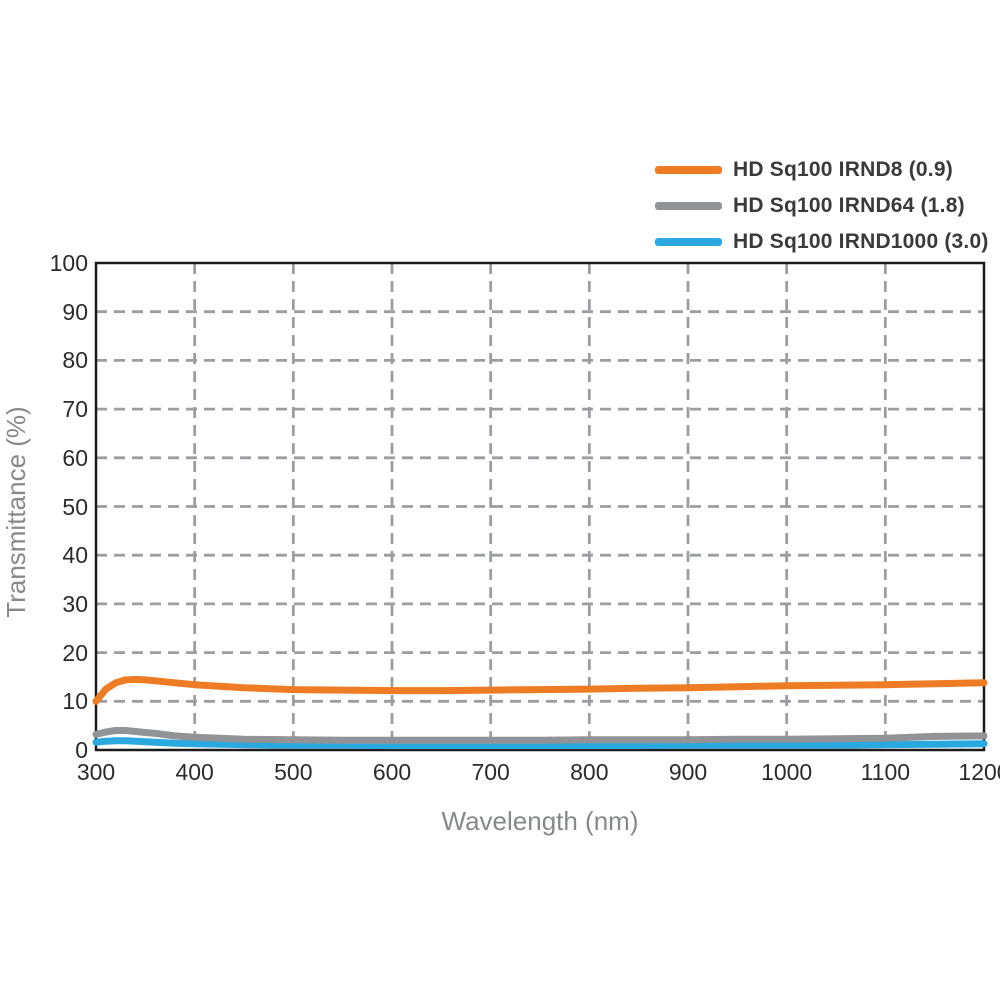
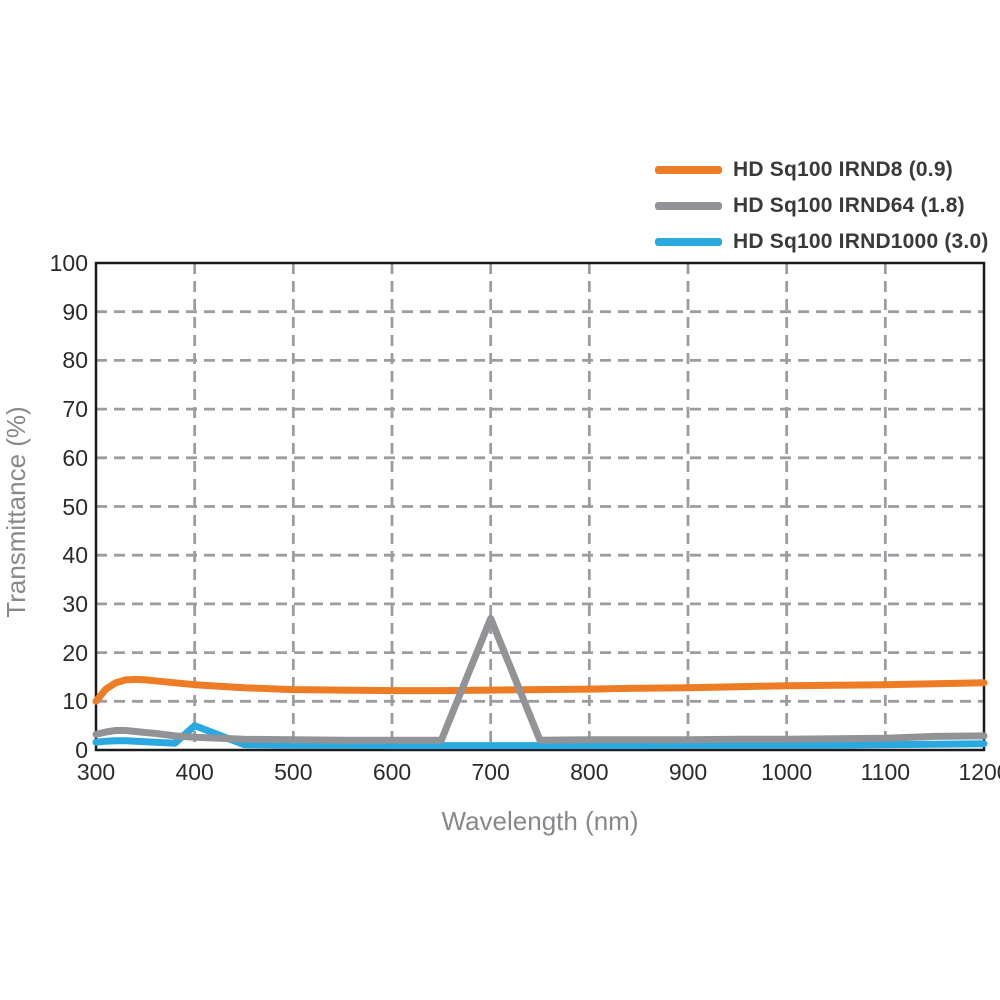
HD Sq100 IRND1000 (3.0)/400: 1 -> 5
HD Sq100 IRND64 (1.8)/700: 2 -> 27
